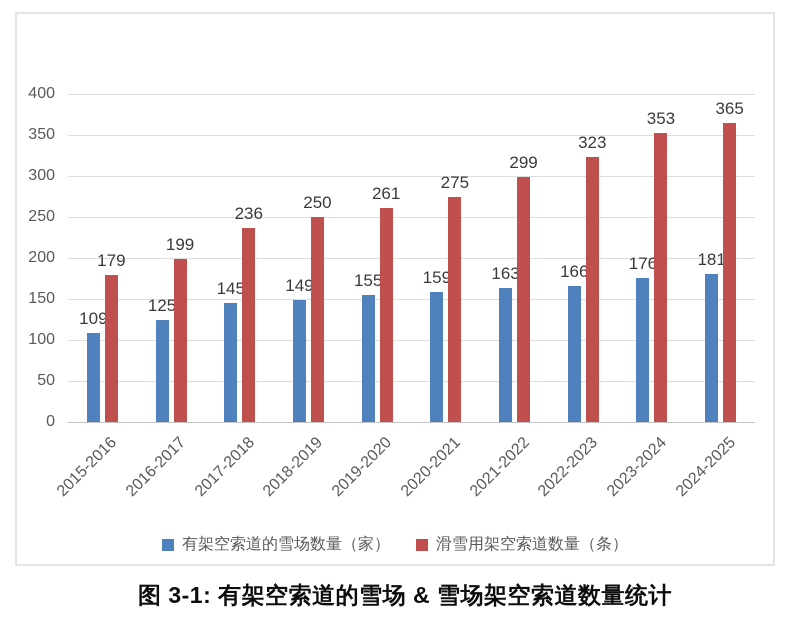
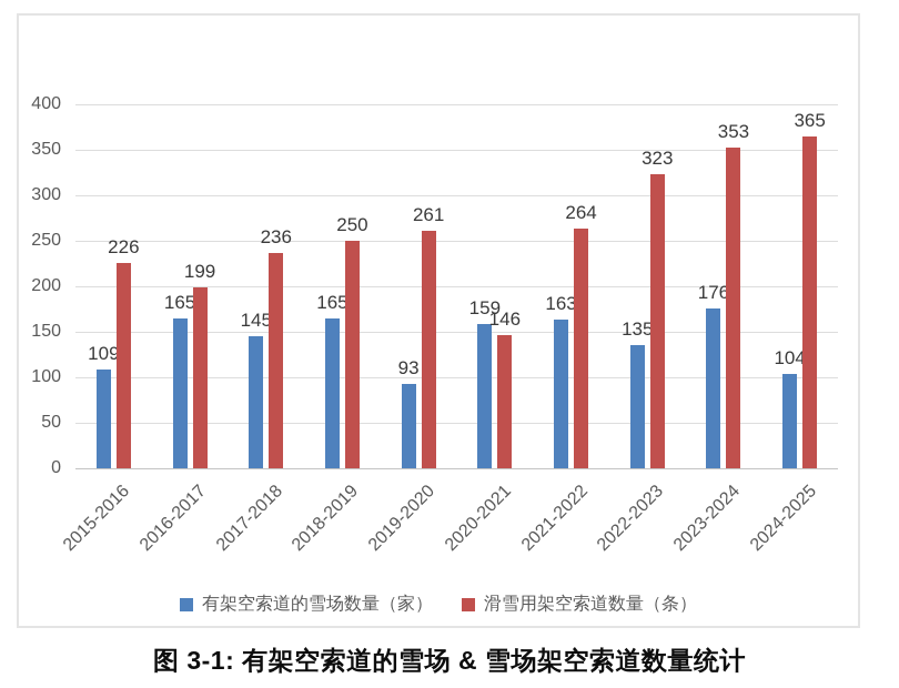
滑雪用架空索道数量（条）/2015-2016: 179 -> 226
有架空索道的雪场数量（家）/2016-2017: 125 -> 165
有架空索道的雪场数量（家）/2018-2019: 149 -> 165
有架空索道的雪场数量（家）/2019-2020: 155 -> 93
滑雪用架空索道数量（条）/2020-2021: 275 -> 146
滑雪用架空索道数量（条）/2021-2022: 299 -> 264
有架空索道的雪场数量（家）/2022-2023: 166 -> 135
有架空索道的雪场数量（家）/2024-2025: 181 -> 104
